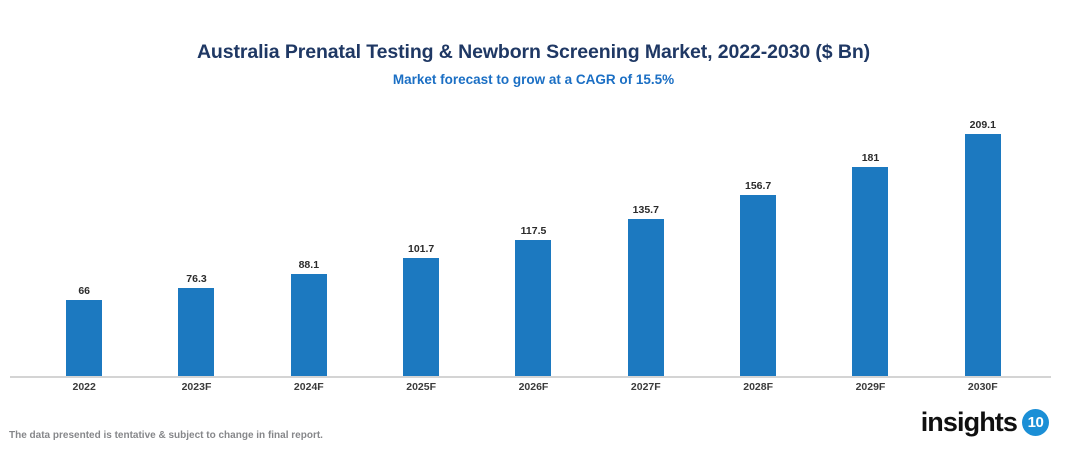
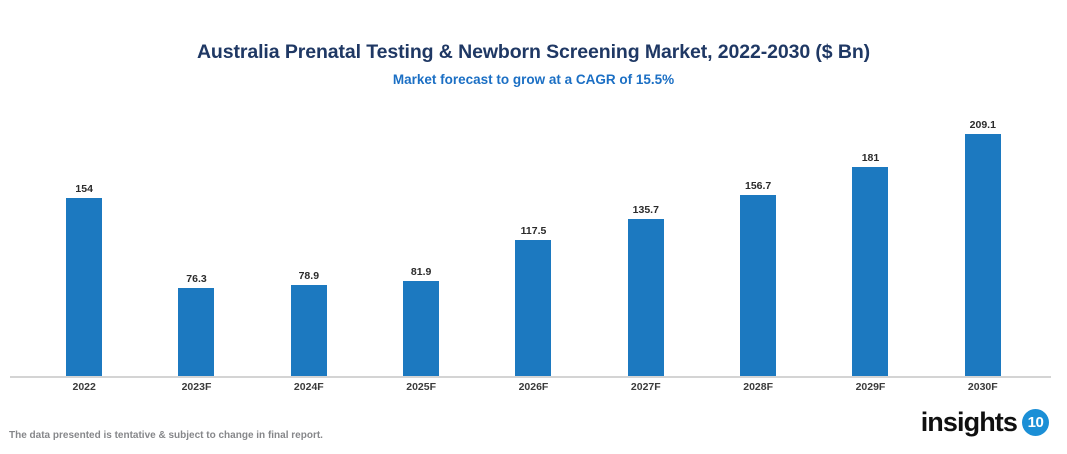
2022: 66 -> 154
2024F: 88.1 -> 78.9
2025F: 101.7 -> 81.9
